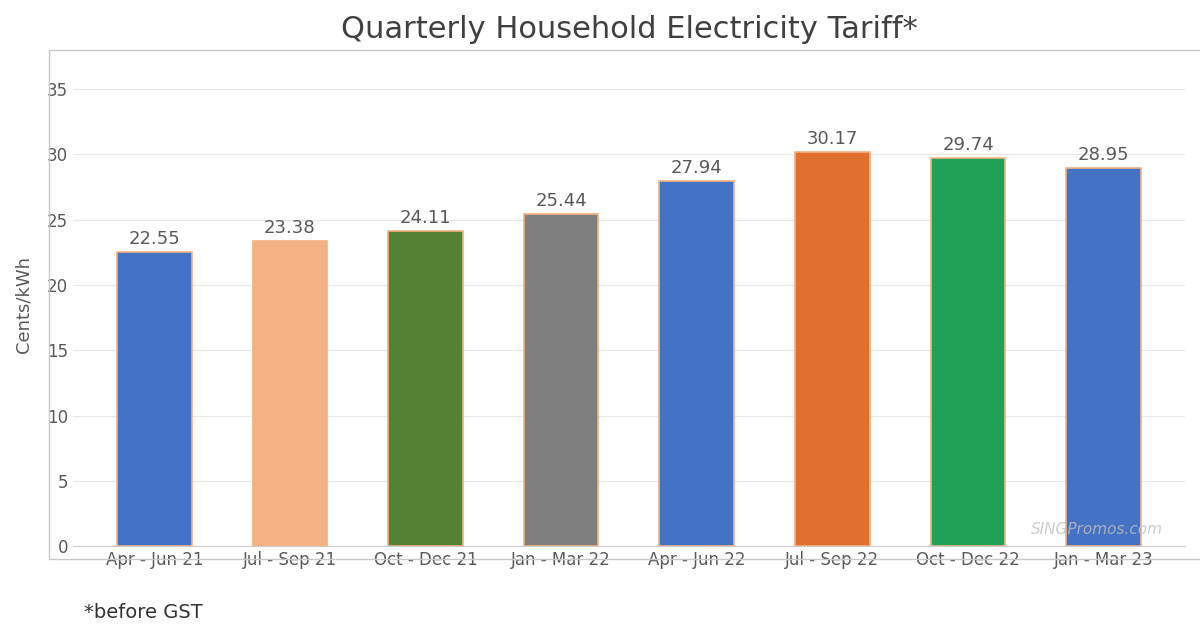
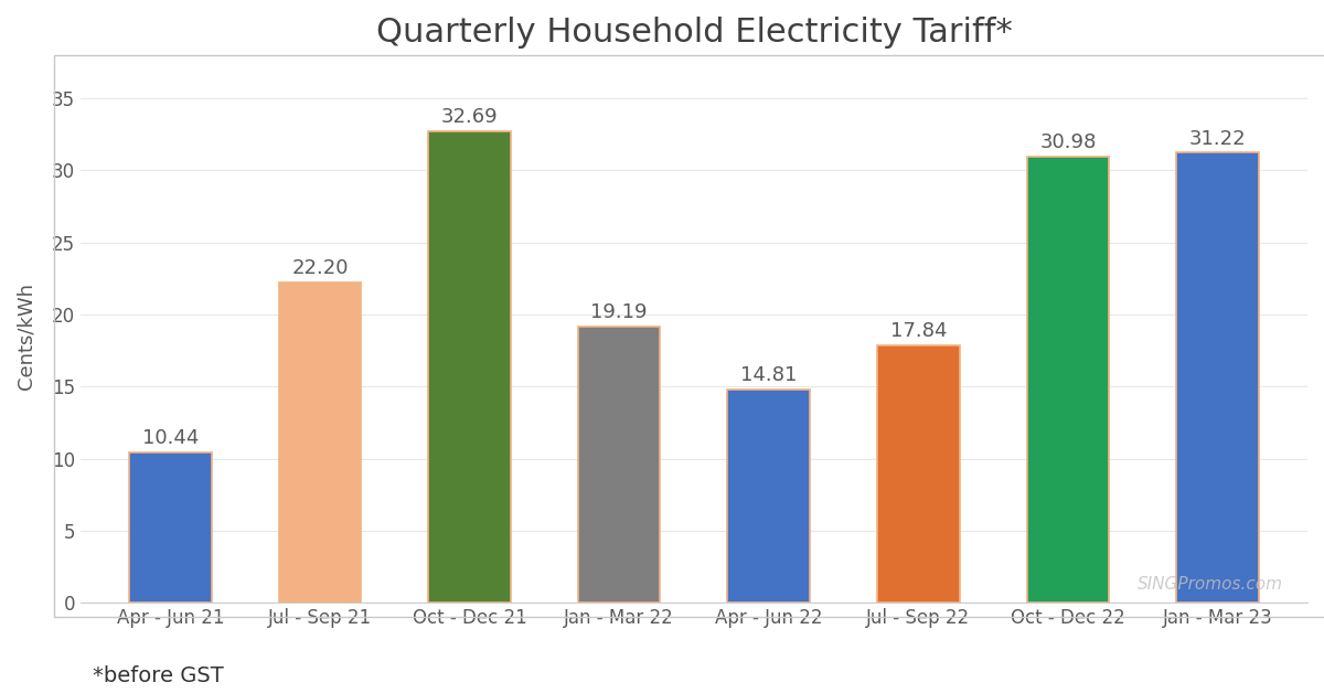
Apr - Jun 21: 22.55 -> 10.44
Jul - Sep 21: 23.38 -> 22.20
Oct - Dec 21: 24.11 -> 32.69
Jan - Mar 22: 25.44 -> 19.19
Apr - Jun 22: 27.94 -> 14.81
Jul - Sep 22: 30.17 -> 17.84
Oct - Dec 22: 29.74 -> 30.98
Jan - Mar 23: 28.95 -> 31.22
